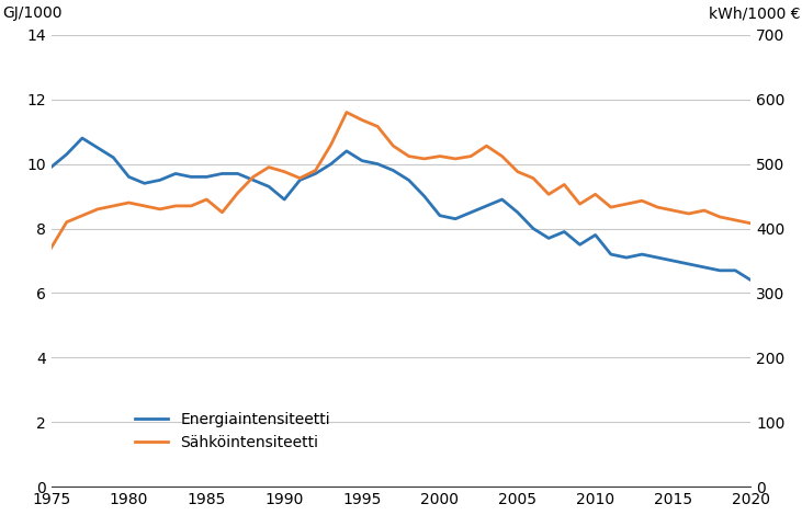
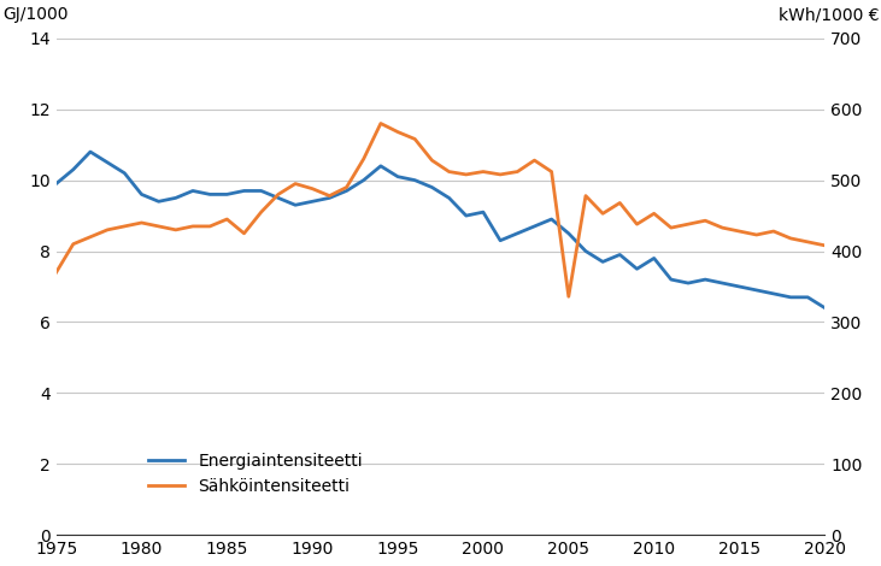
Energiaintensiteetti/1990: 8.9 -> 9.4
Energiaintensiteetti/2000: 8.4 -> 9.1
Sähköintensiteetti/2005: 488 -> 336
